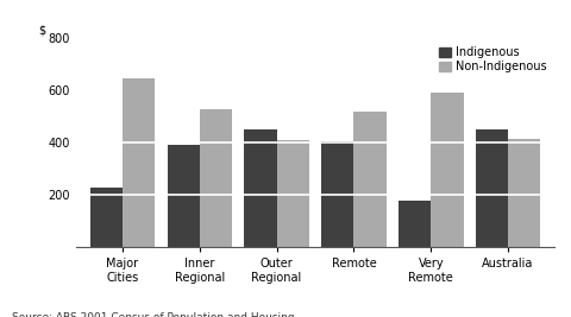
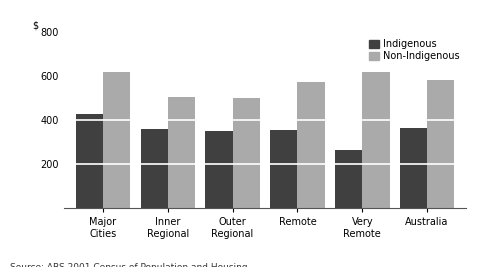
Indigenous/Major Cities: 230 -> 430
Non-Indigenous/Major Cities: 645 -> 620
Indigenous/Inner Regional: 390 -> 360
Non-Indigenous/Inner Regional: 530 -> 505
Indigenous/Outer Regional: 450 -> 350
Non-Indigenous/Outer Regional: 410 -> 500
Indigenous/Remote: 405 -> 355
Non-Indigenous/Remote: 520 -> 575
Indigenous/Very Remote: 180 -> 265
Non-Indigenous/Very Remote: 590 -> 620
Indigenous/Australia: 450 -> 365
Non-Indigenous/Australia: 415 -> 585
